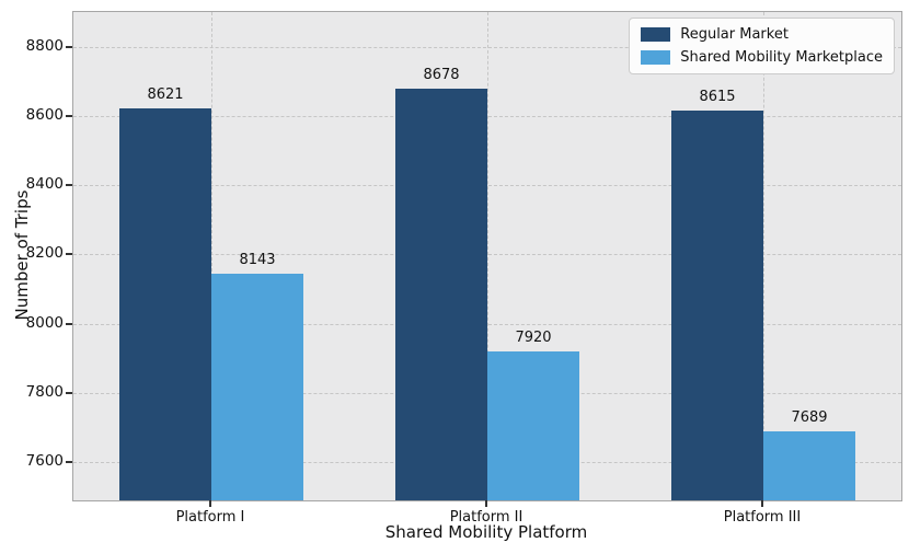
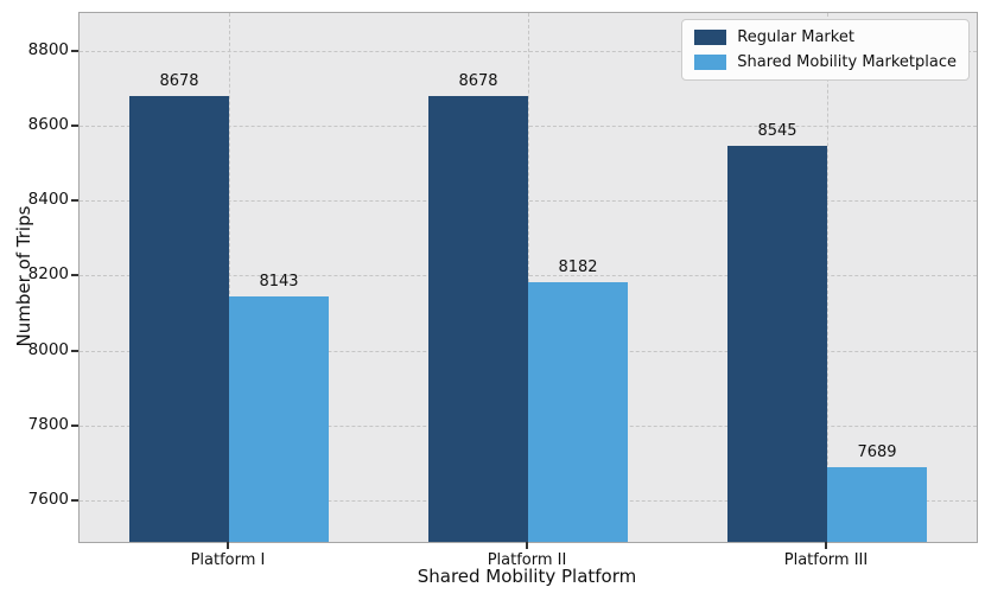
Regular Market/Platform I: 8621 -> 8678
Shared Mobility Marketplace/Platform II: 7920 -> 8182
Regular Market/Platform III: 8615 -> 8545
